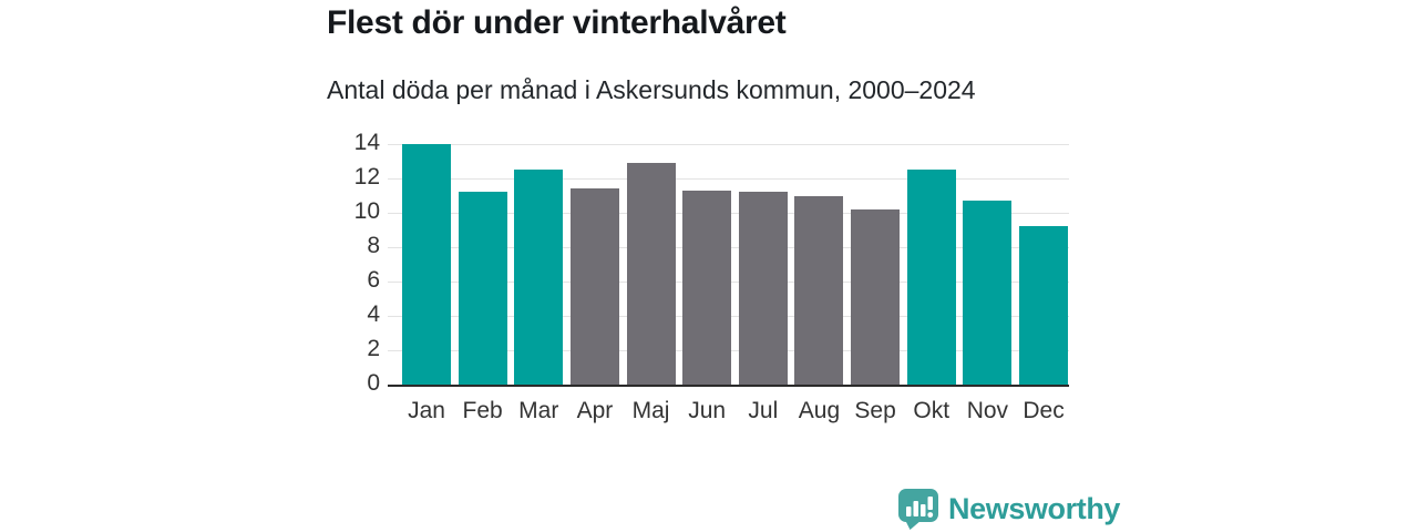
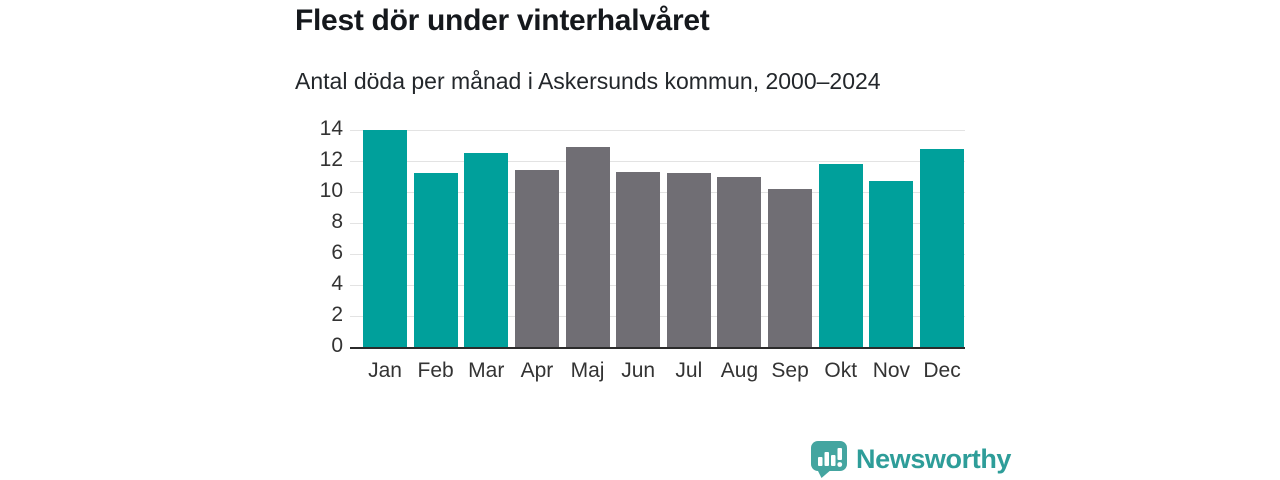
Okt: 12.5 -> 11.8
Dec: 9.2 -> 12.8
